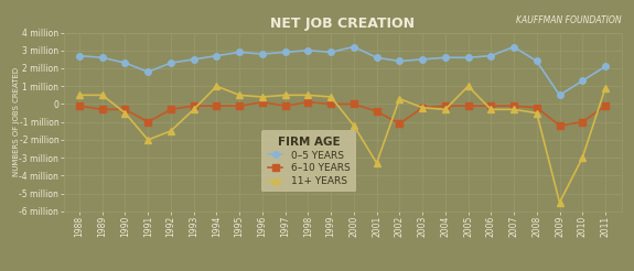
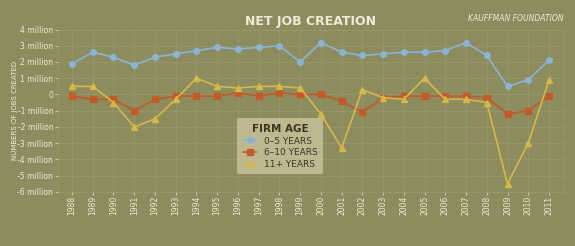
0–5 YEARS/1988: 2.7 million -> 1.9 million
0–5 YEARS/1999: 2.9 million -> 2.0 million
0–5 YEARS/2010: 1.3 million -> 0.9 million
